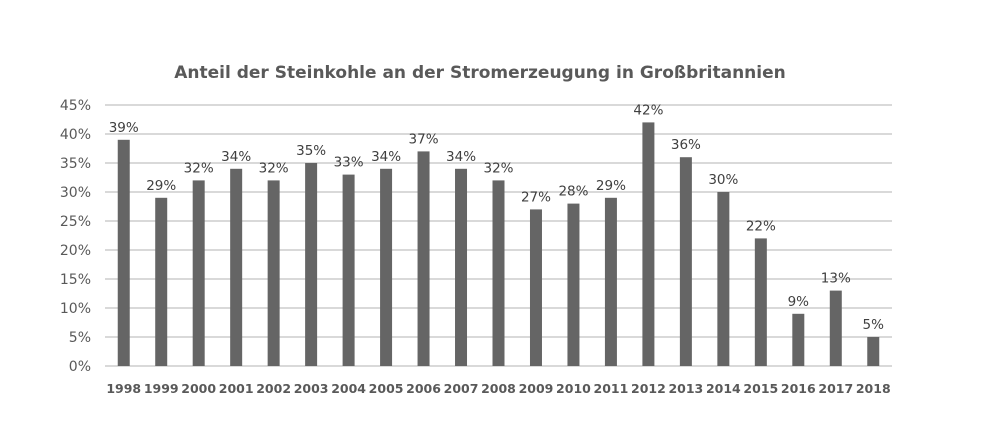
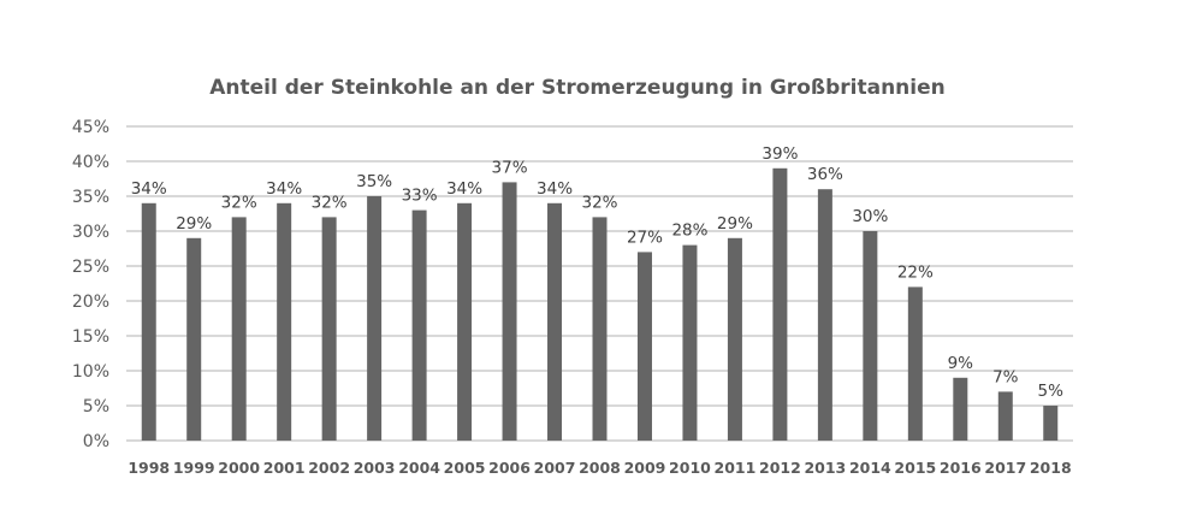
1998: 39% -> 34%
2012: 42% -> 39%
2017: 13% -> 7%
